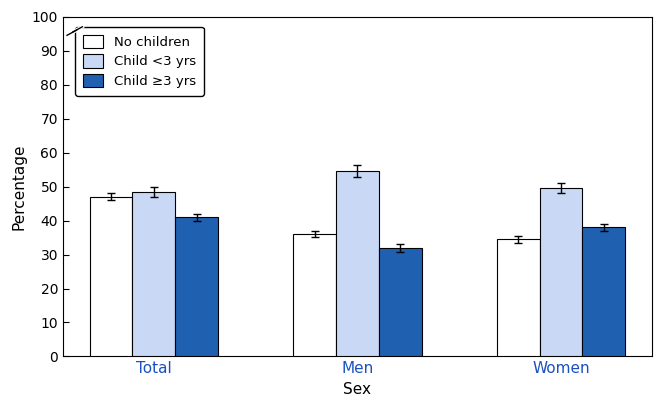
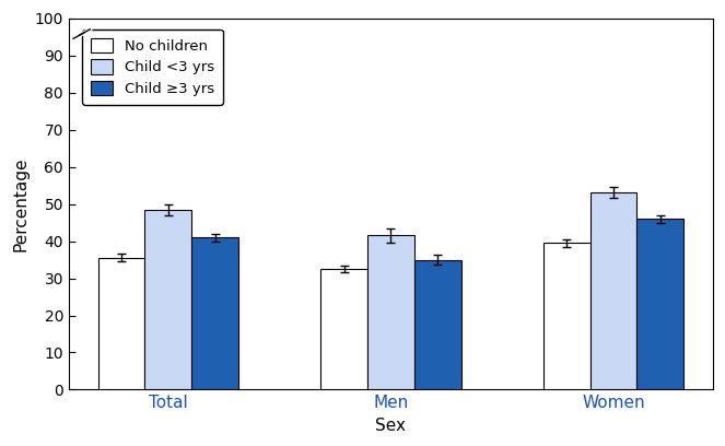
No children/Total: 47.0 -> 35.5
No children/Men: 36.0 -> 32.5
Child <3 yrs/Men: 54.5 -> 41.5
Child ≥3 yrs/Men: 32 -> 35
No children/Women: 34.5 -> 39.5
Child <3 yrs/Women: 49.5 -> 53.0
Child ≥3 yrs/Women: 38 -> 46
